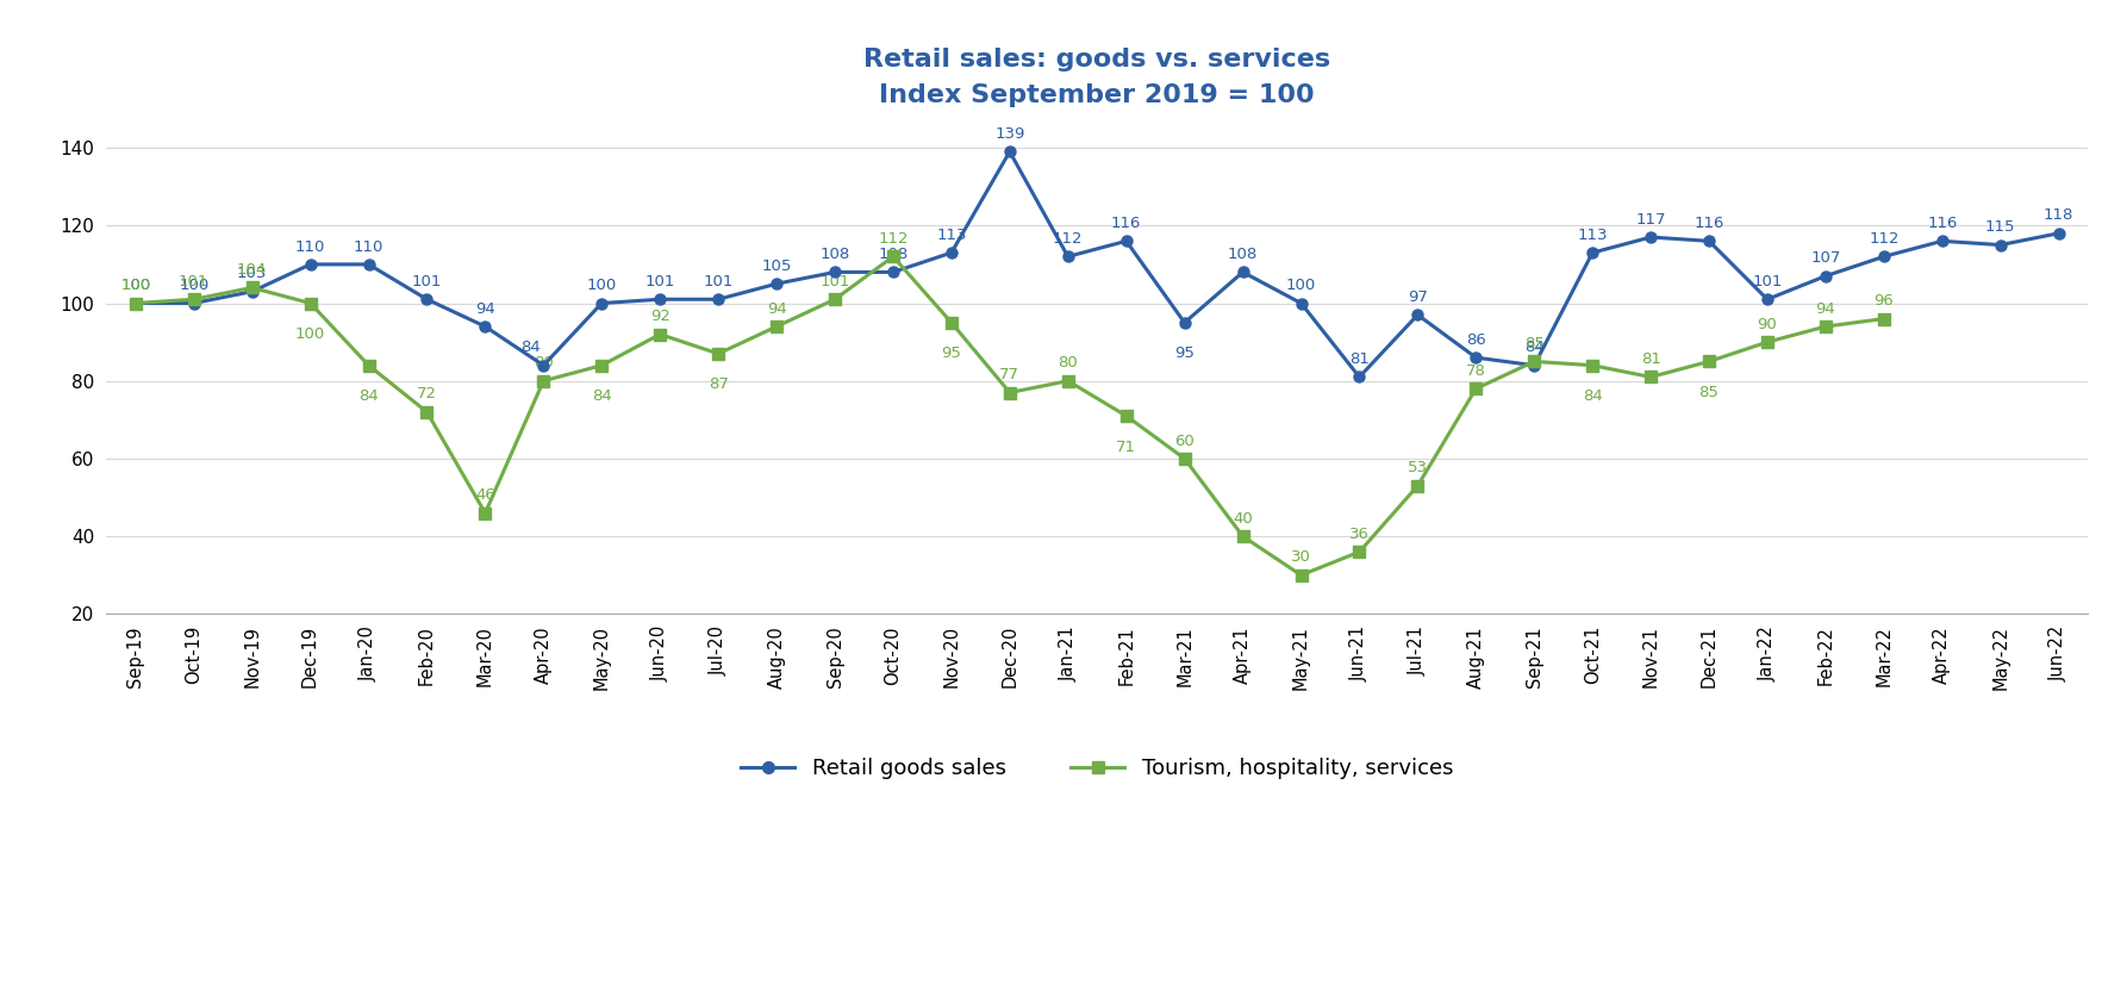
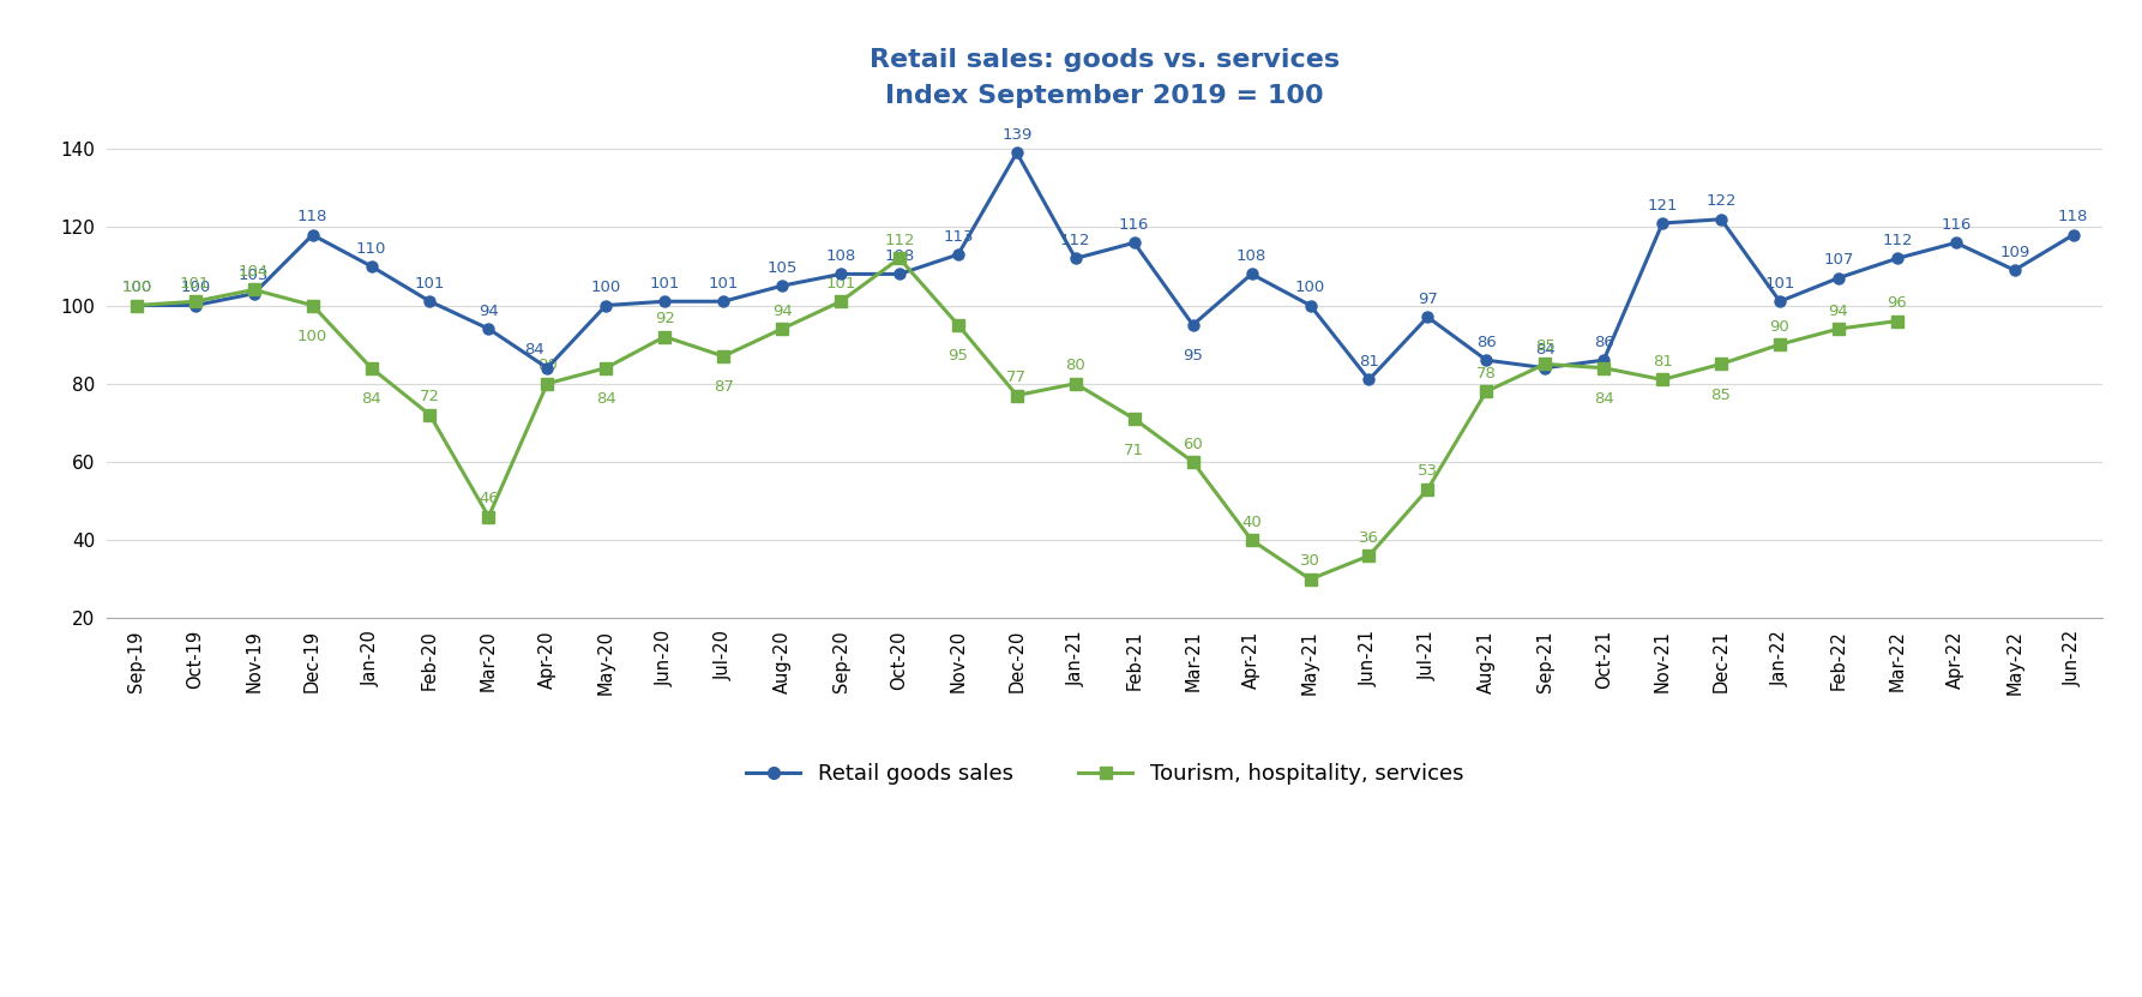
Retail goods sales/Dec-19: 110 -> 118
Retail goods sales/Oct-21: 113 -> 86
Retail goods sales/Nov-21: 117 -> 121
Retail goods sales/Dec-21: 116 -> 122
Retail goods sales/May-22: 115 -> 109
